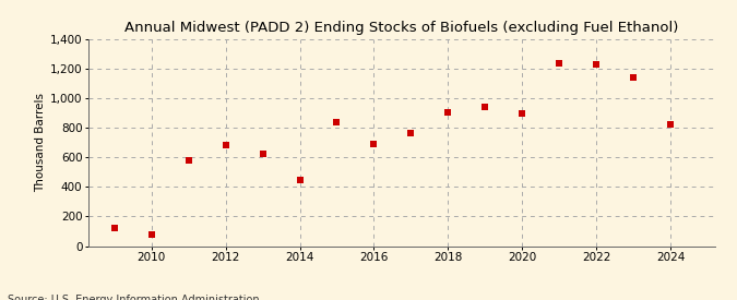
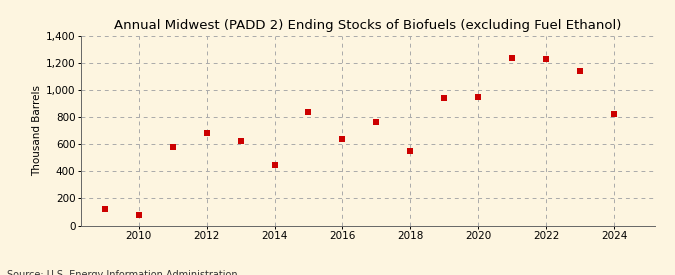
2016: 690 -> 640
2018: 900 -> 550
2020: 900 -> 950
